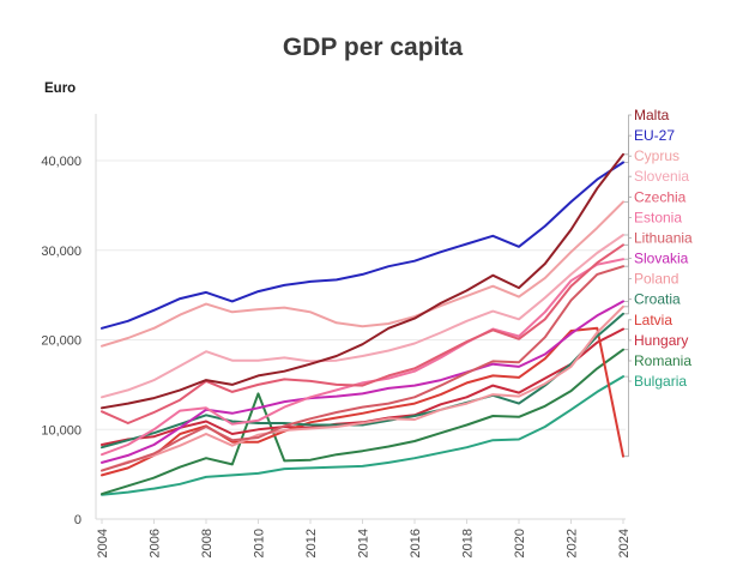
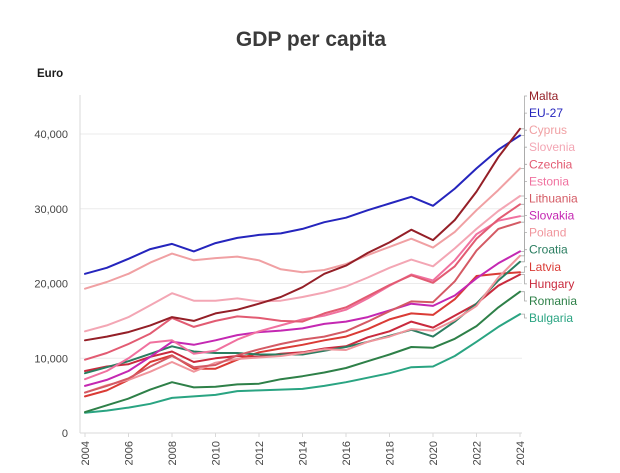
Czechia/2004: 12000 -> 10000
Romania/2010: 14000 -> 6000
Latvia/2024: 7000 -> 22000
